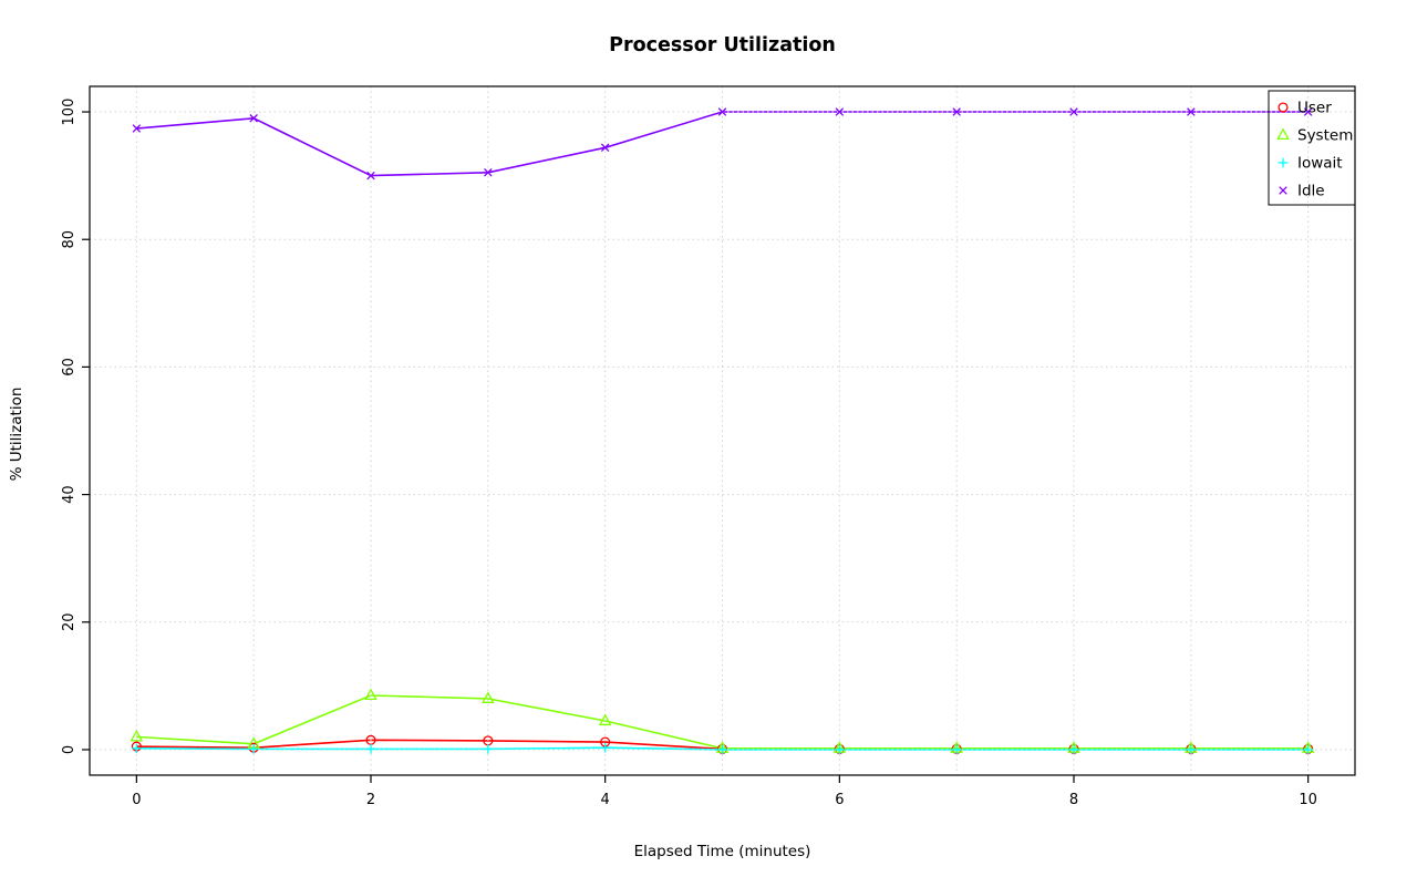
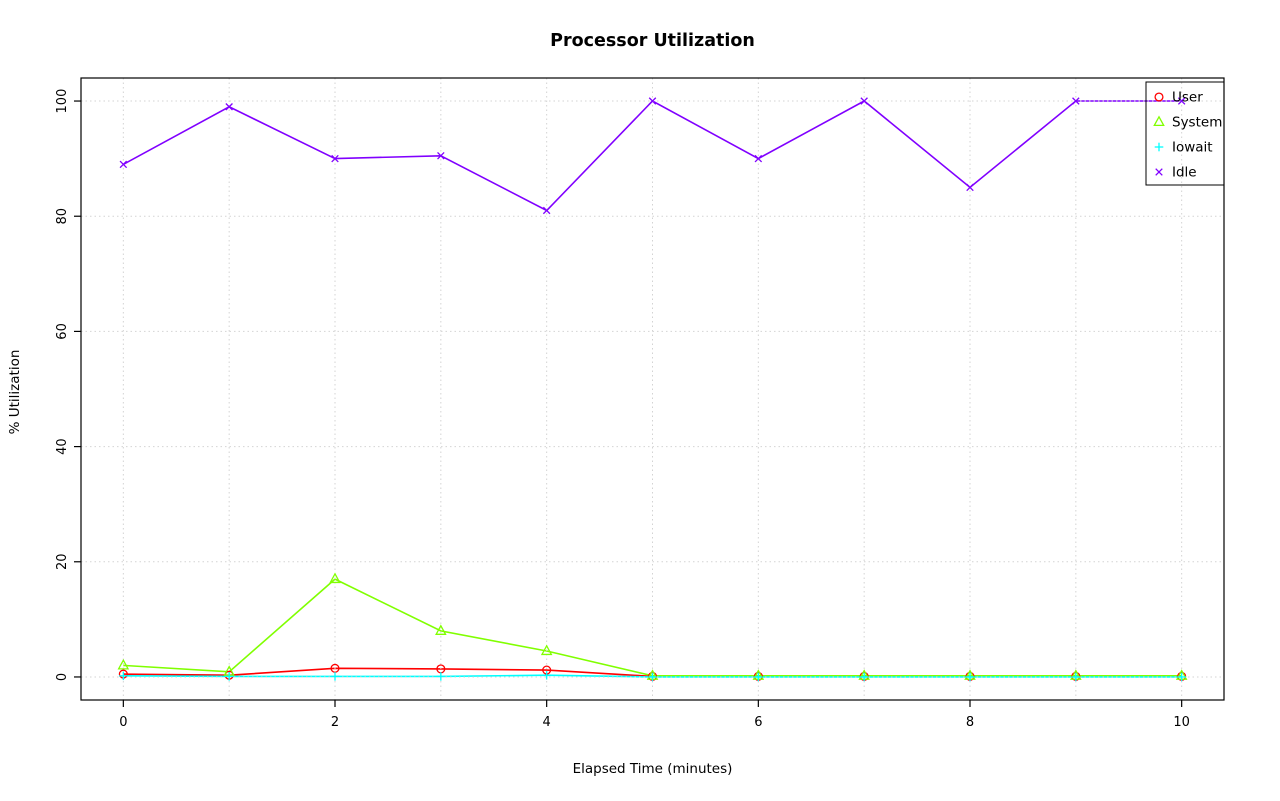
Idle/0: 97 -> 89
System/2: 8 -> 17
Idle/4: 94 -> 81
Idle/6: 100 -> 90
Idle/8: 100 -> 85
